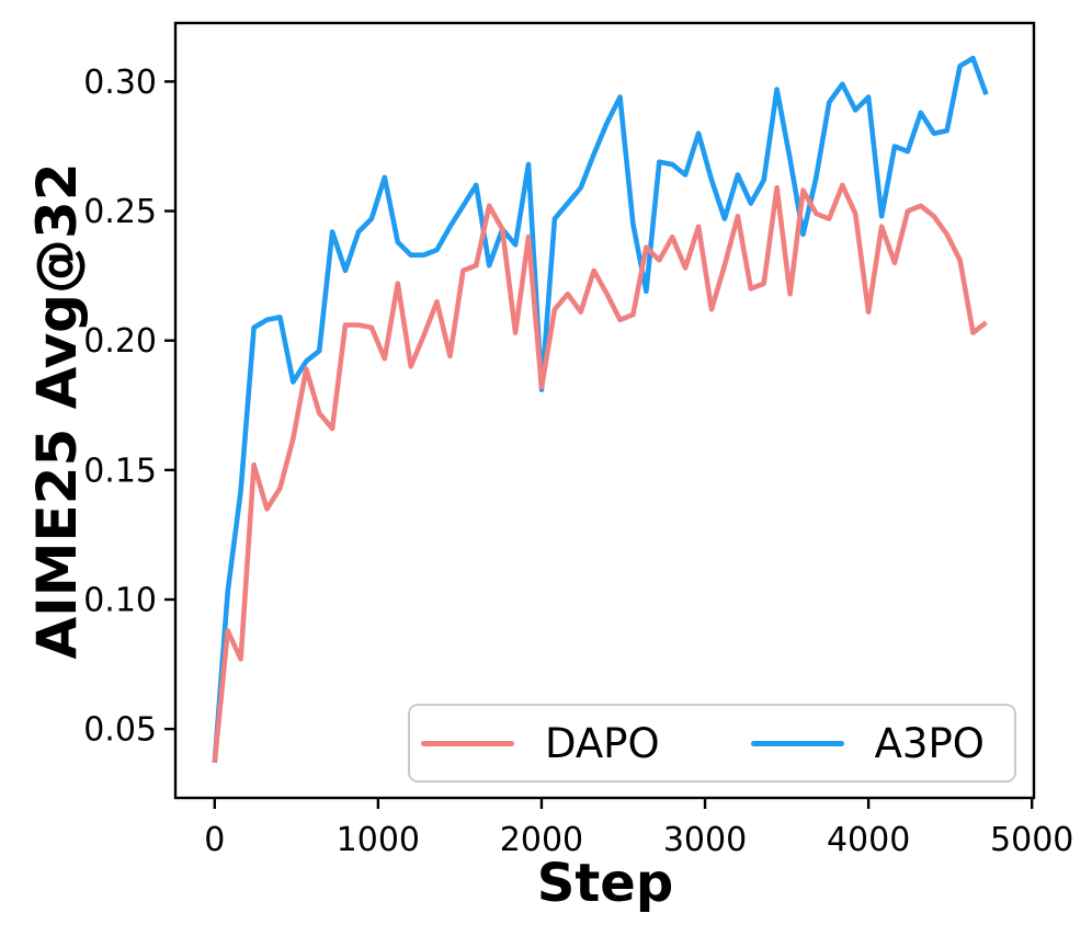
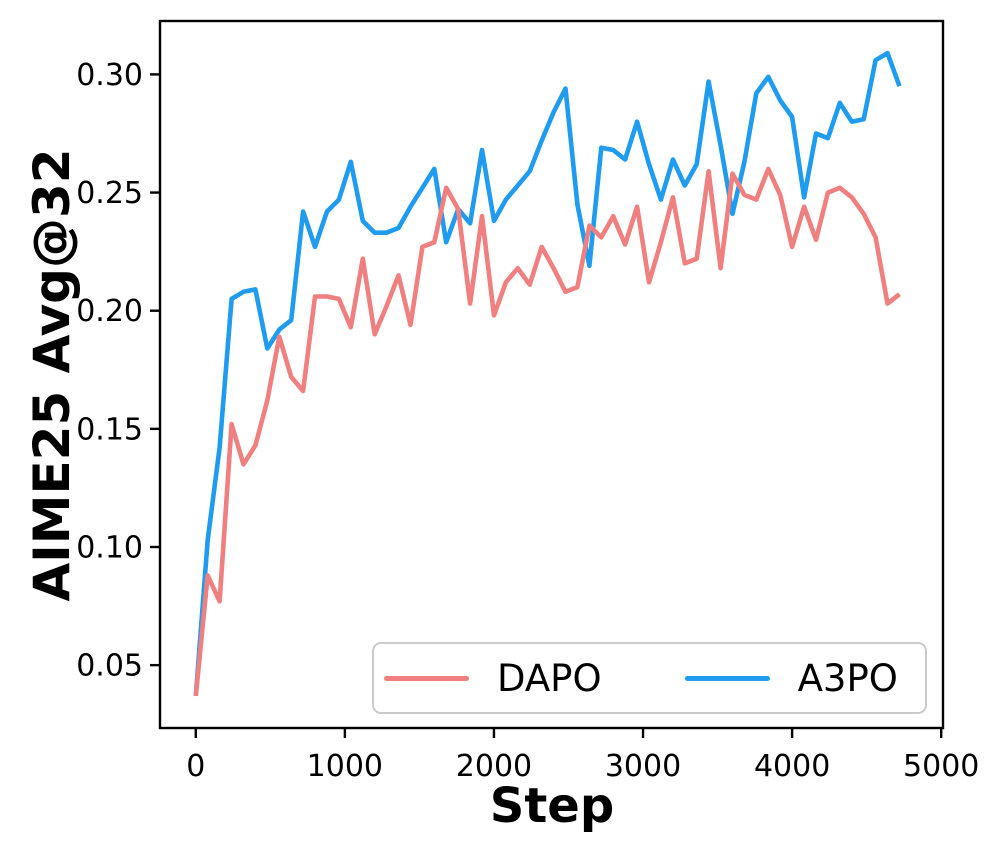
DAPO/2000: 0.182 -> 0.198
A3PO/2000: 0.181 -> 0.238
DAPO/4000: 0.211 -> 0.227
A3PO/4000: 0.294 -> 0.282
